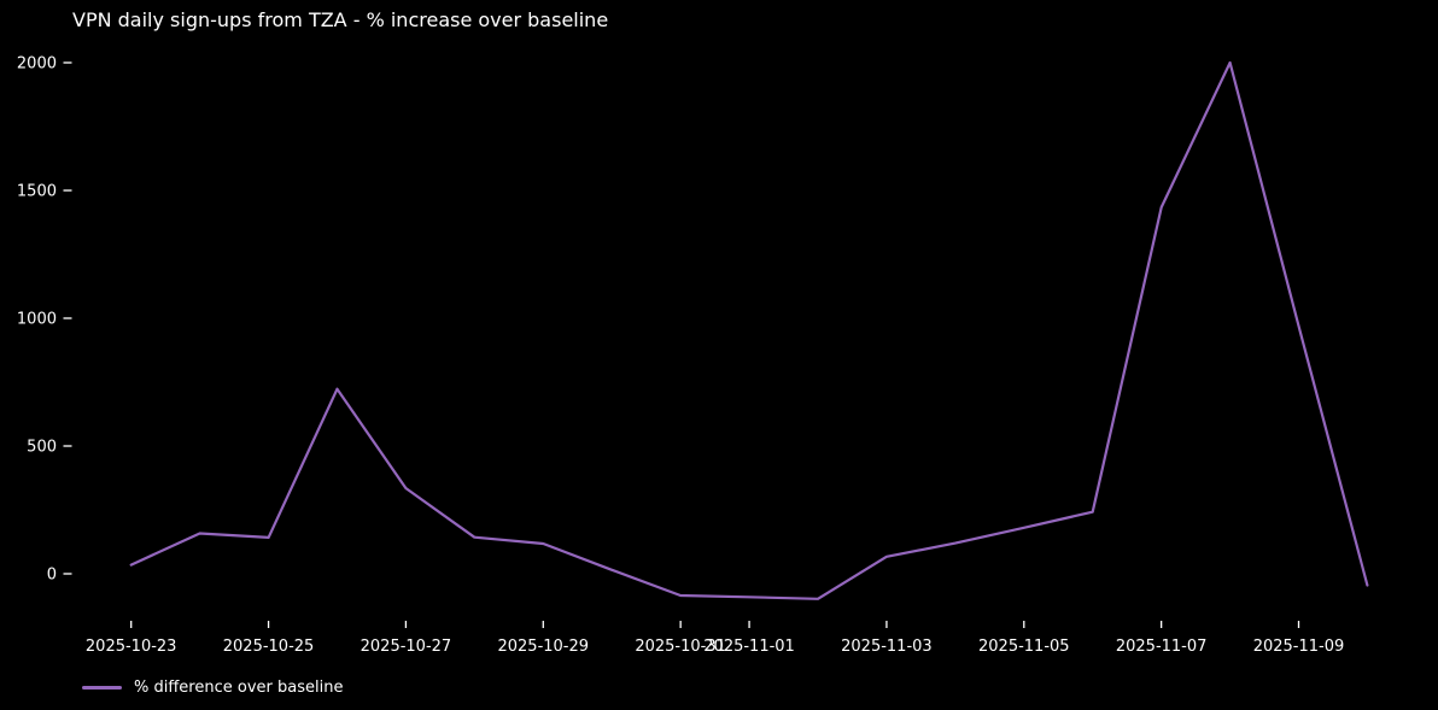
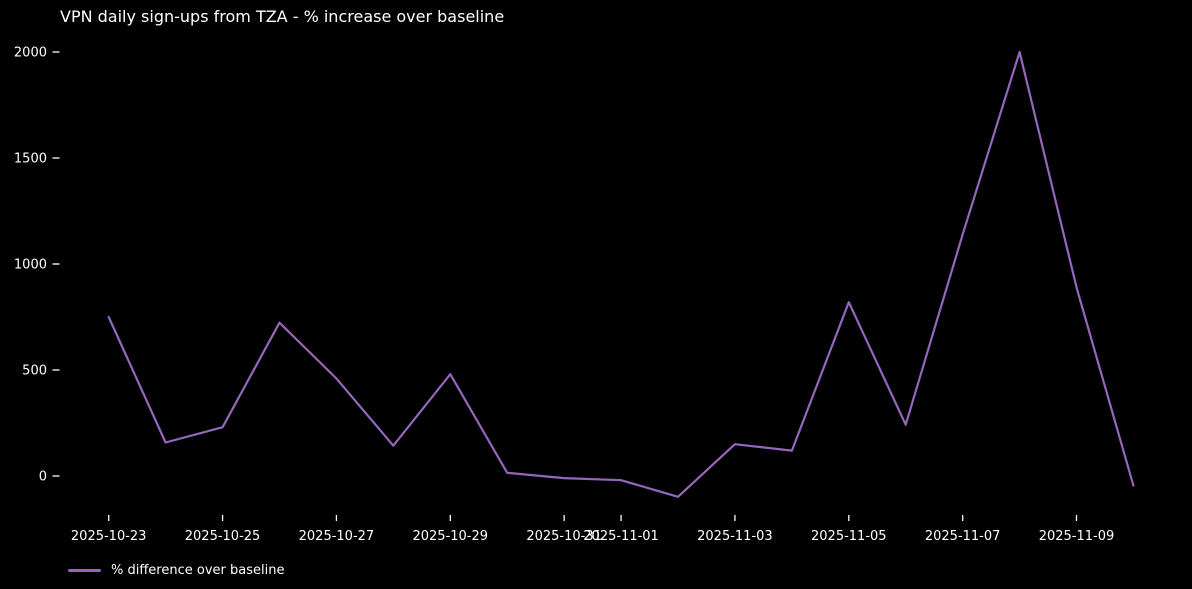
2025-10-23: 40 -> 750
2025-10-25: 140 -> 230
2025-10-27: 340 -> 460
2025-10-29: 120 -> 480
2025-10-31: -80 -> -10
2025-11-01: -90 -> -20
2025-11-03: 70 -> 150
2025-11-05: 180 -> 820
2025-11-07: 1430 -> 1140
2025-11-09: 970 -> 890
